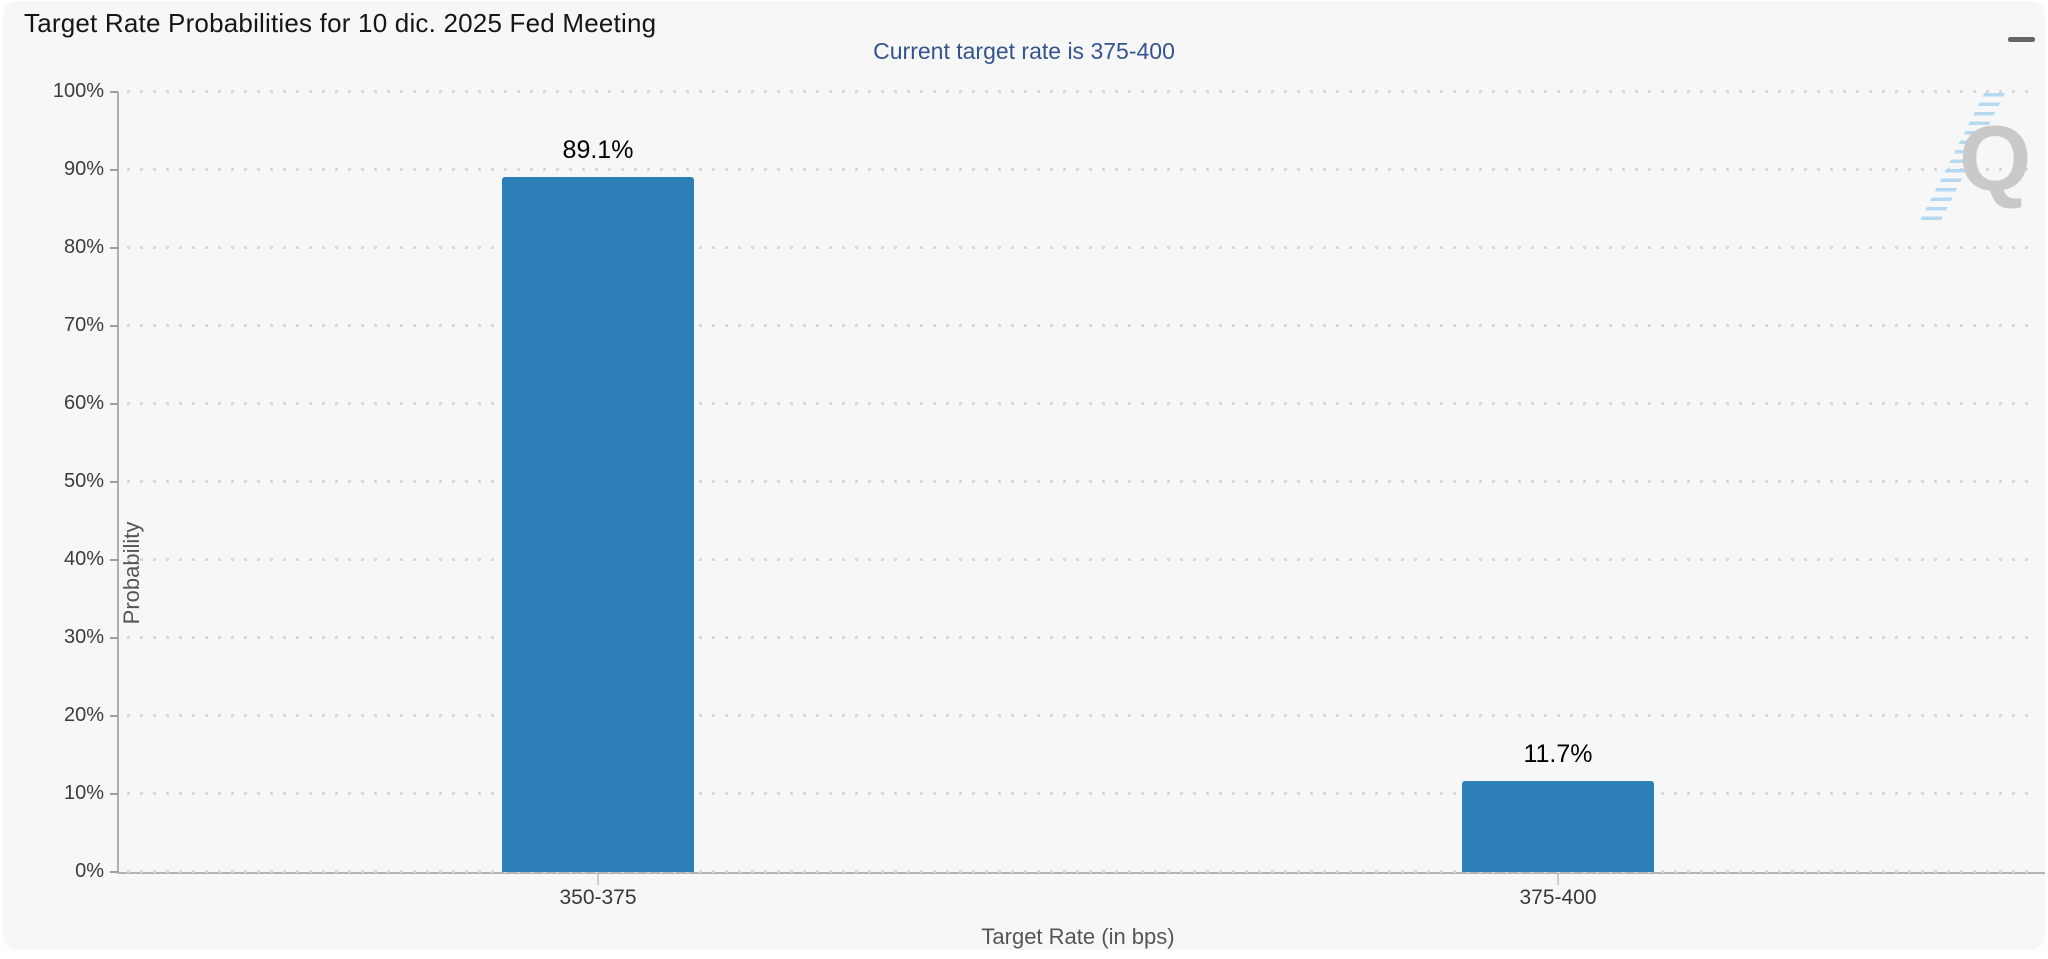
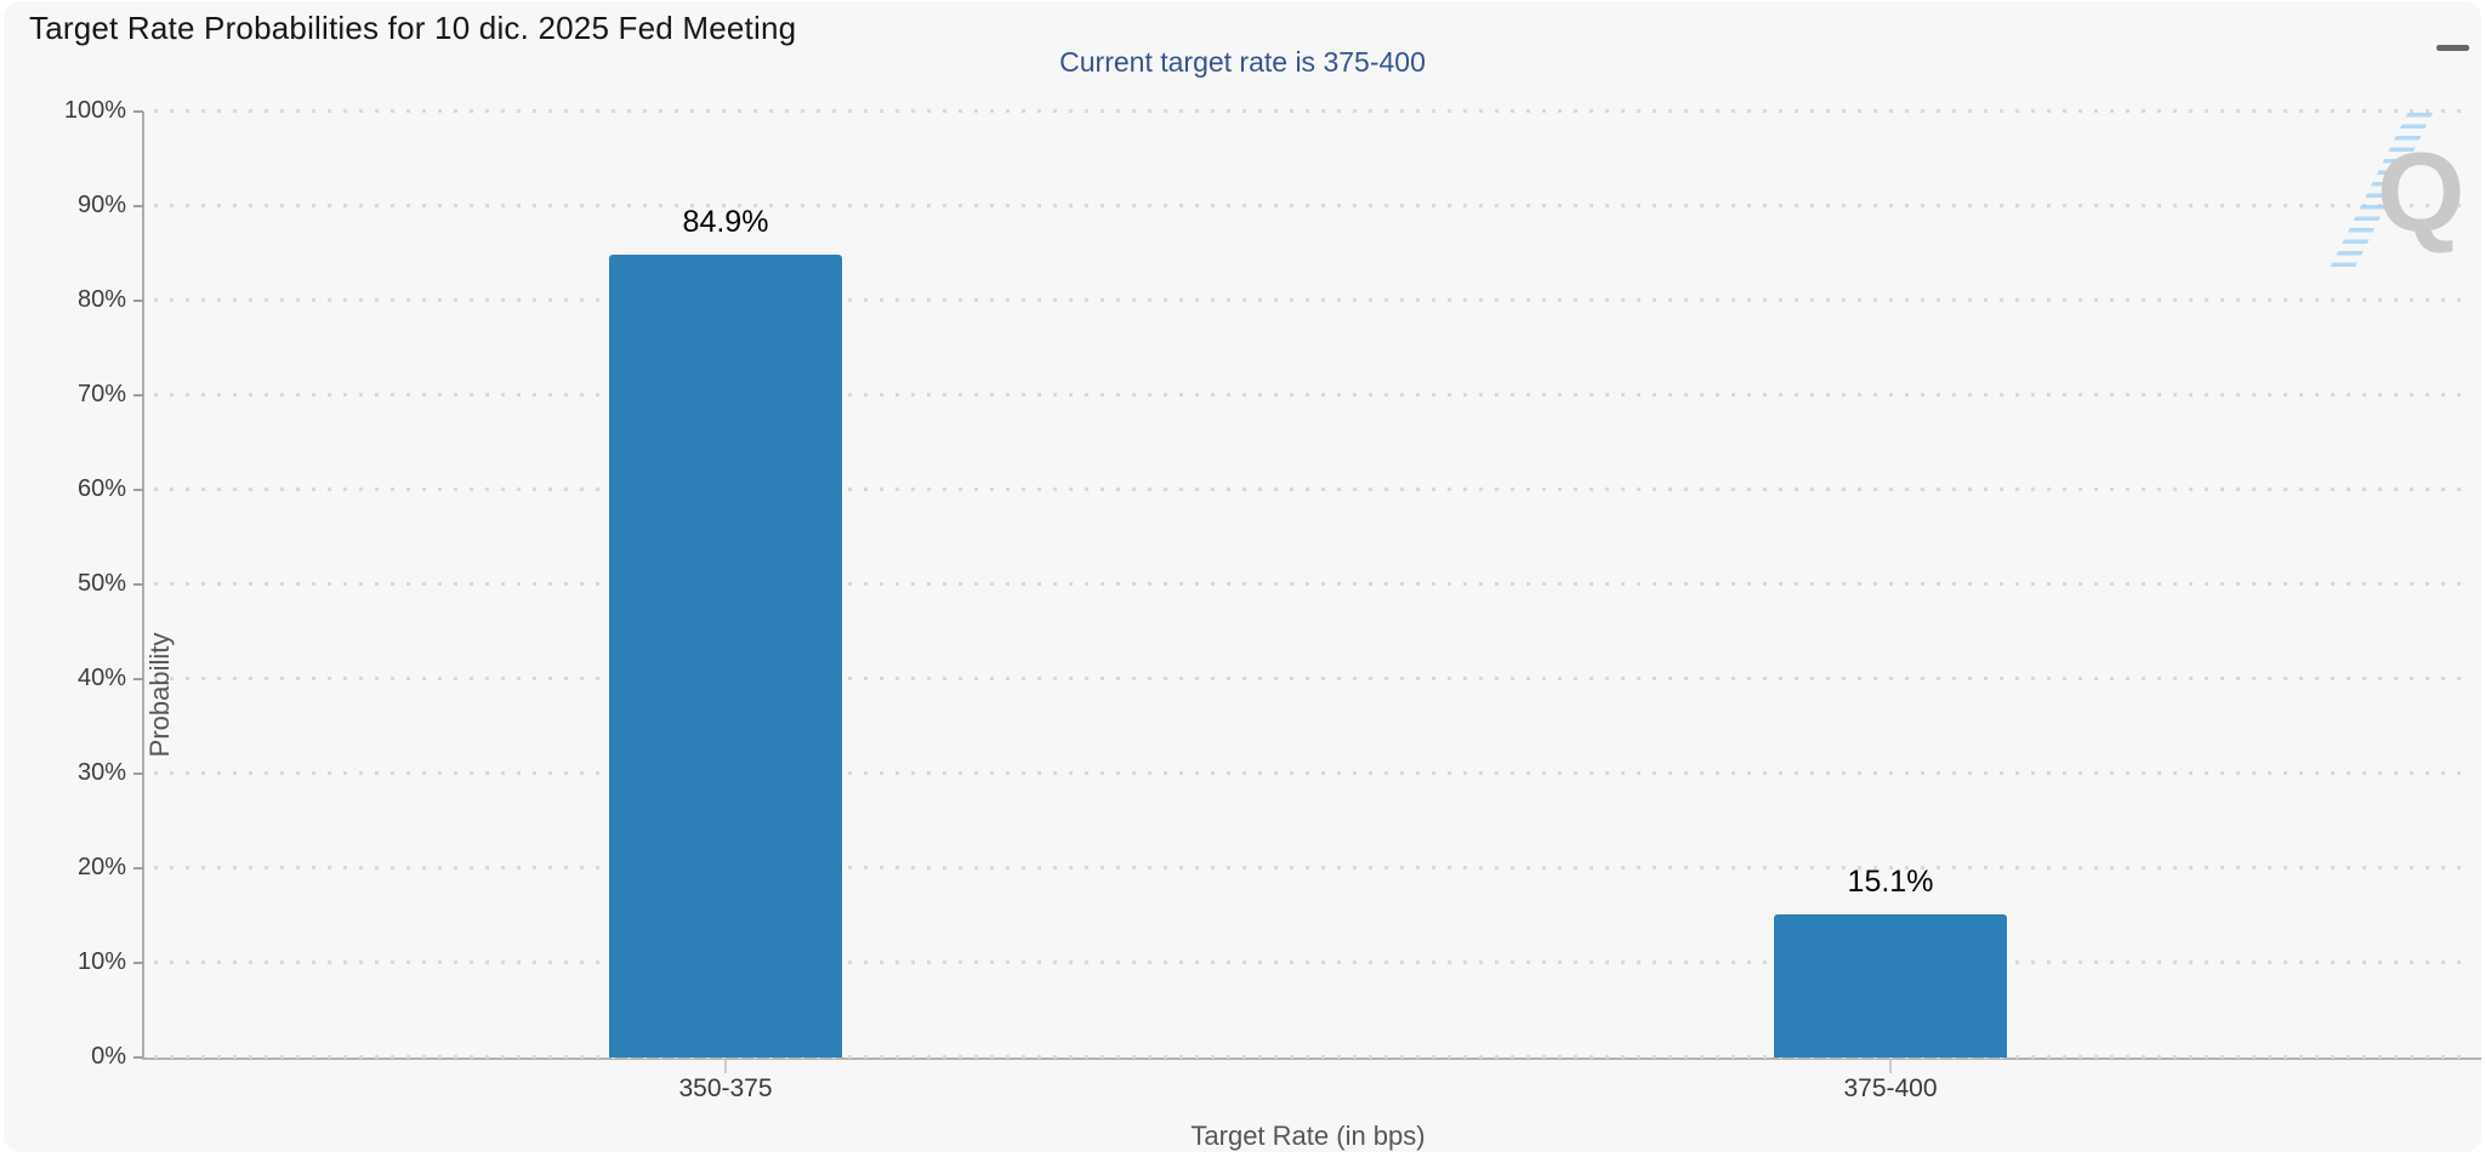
350-375: 89.1% -> 84.9%
375-400: 11.7% -> 15.1%
